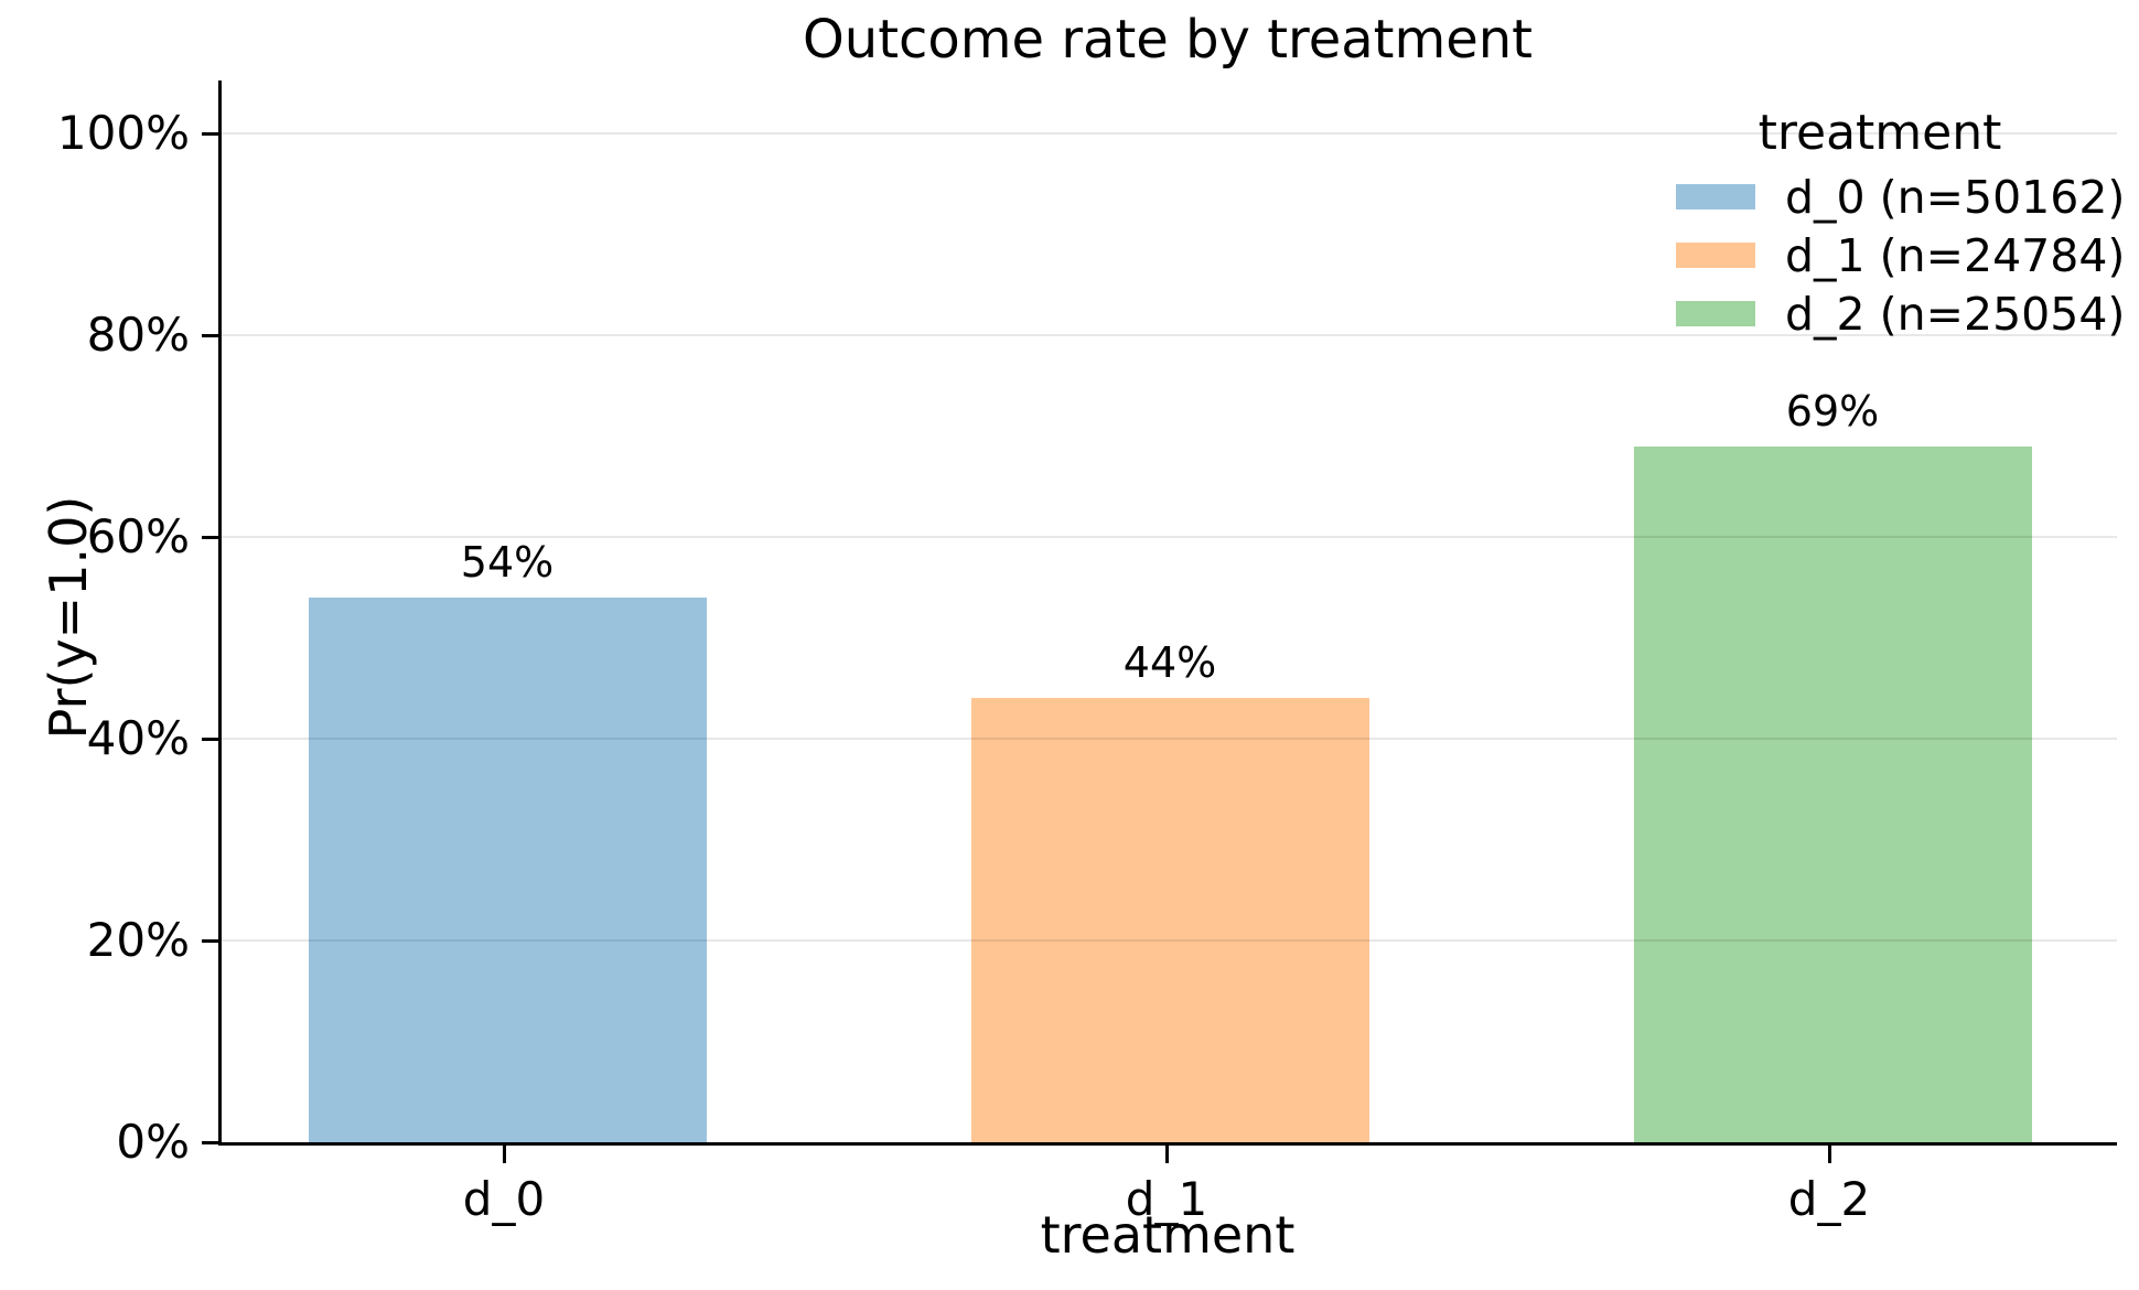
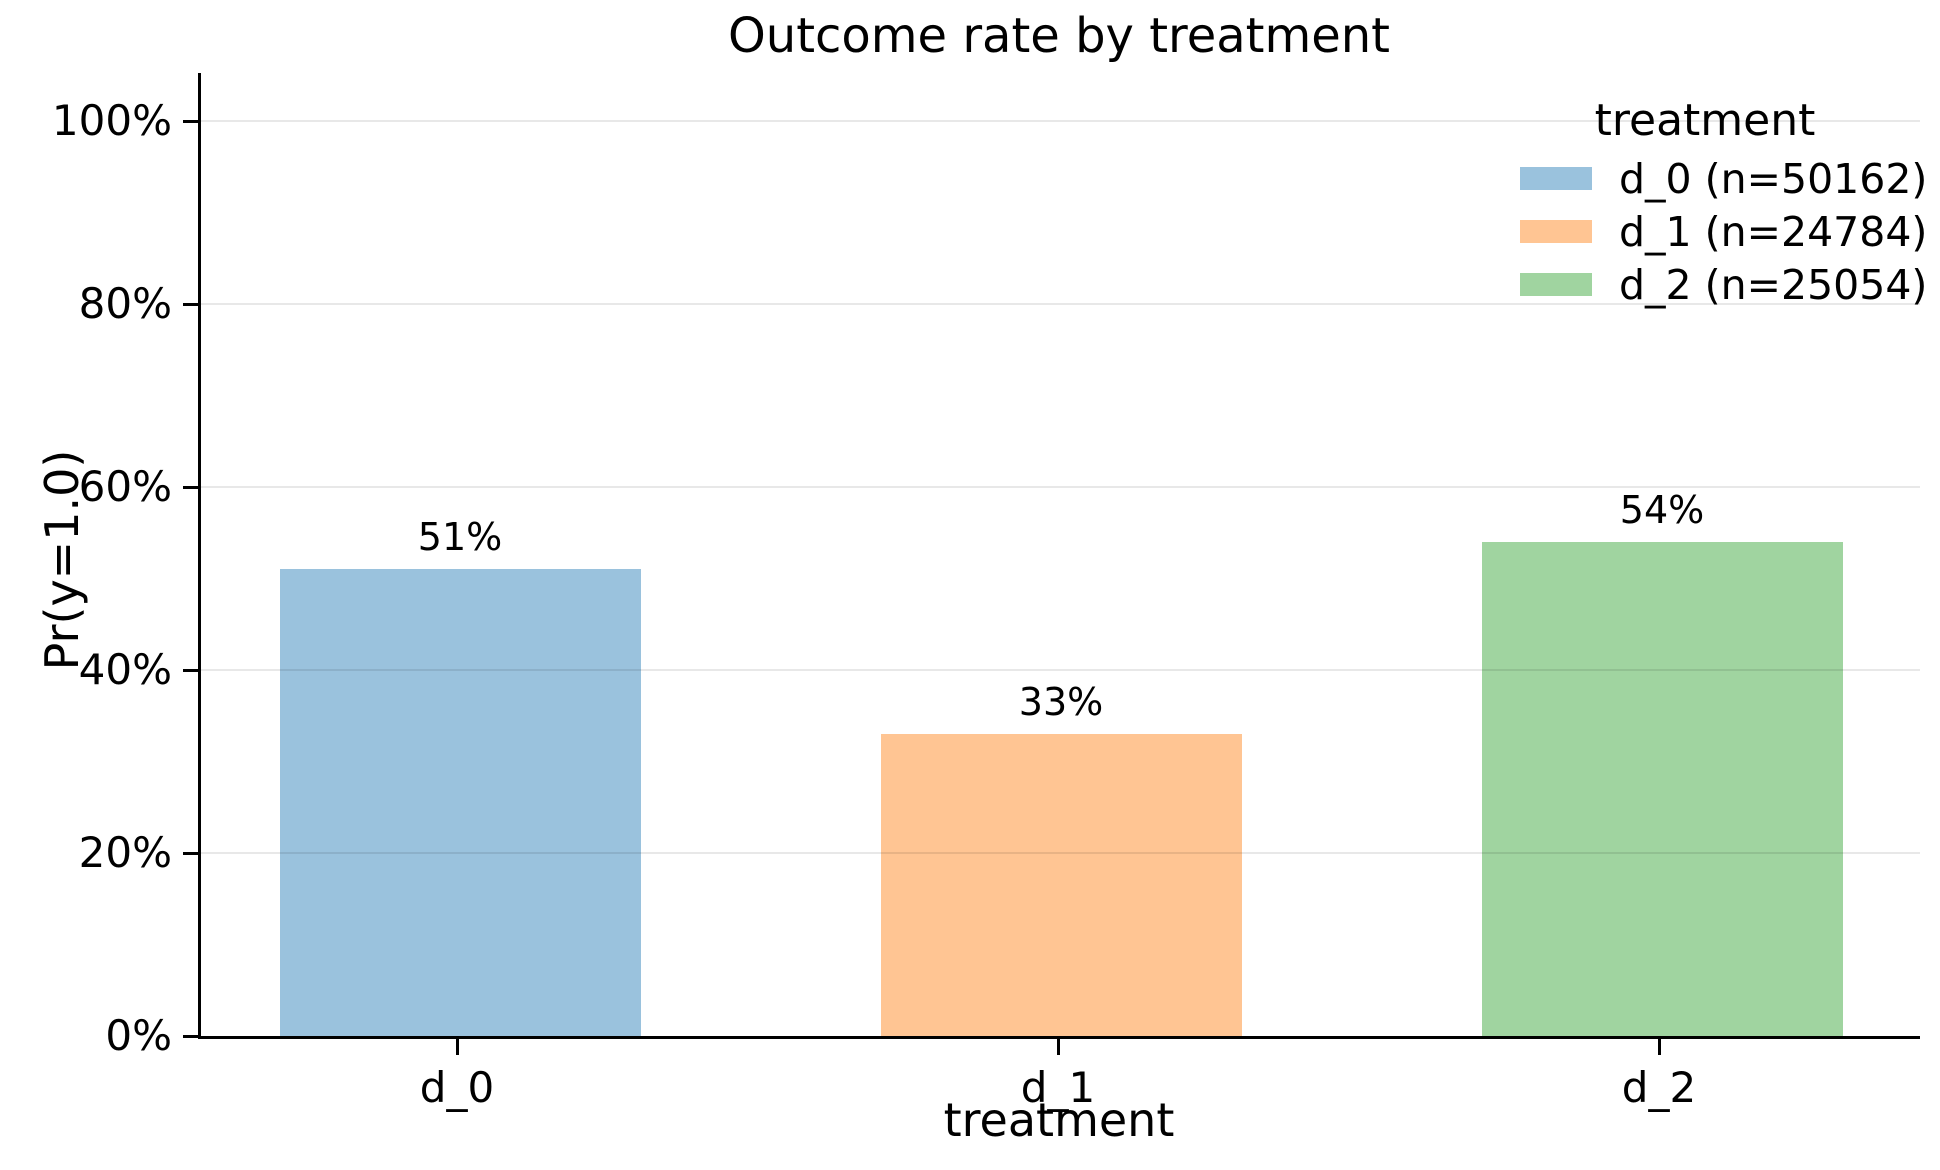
d_0: 54% -> 51%
d_1: 44% -> 33%
d_2: 69% -> 54%
